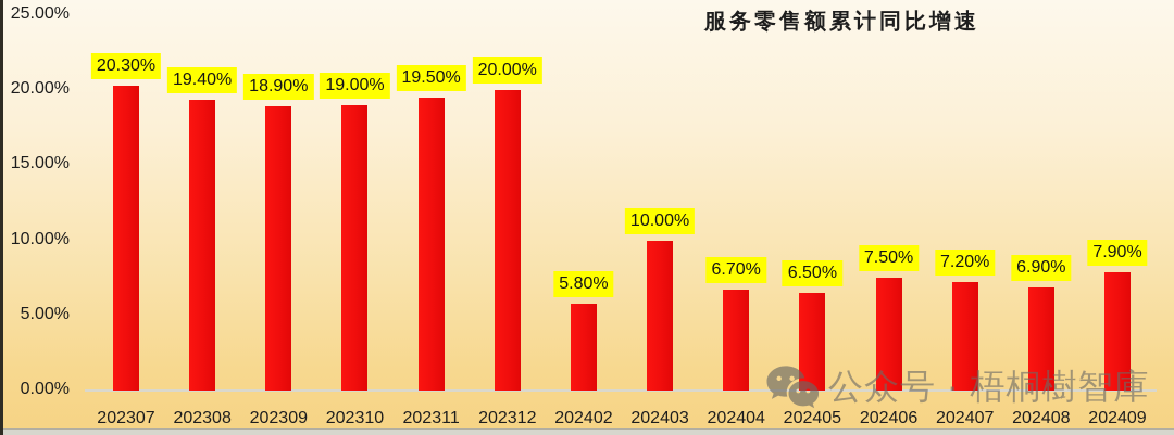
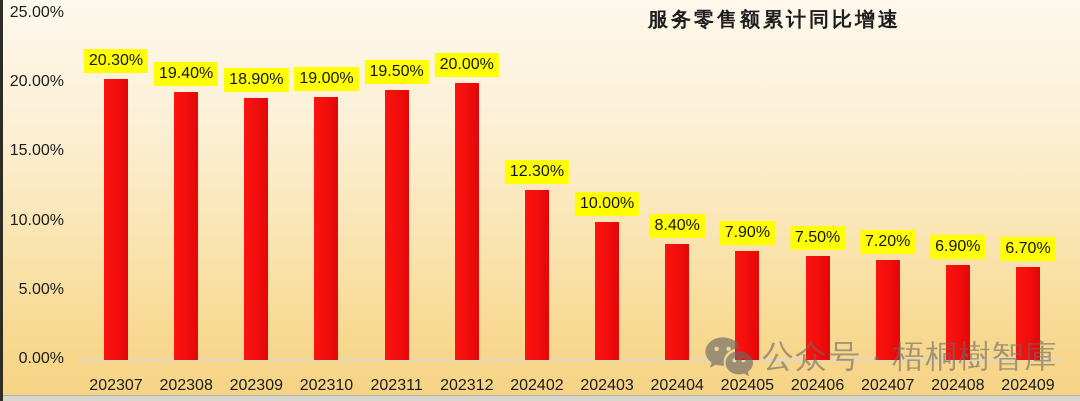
202402: 5.80% -> 12.30%
202404: 6.70% -> 8.40%
202405: 6.50% -> 7.90%
202409: 7.90% -> 6.70%
